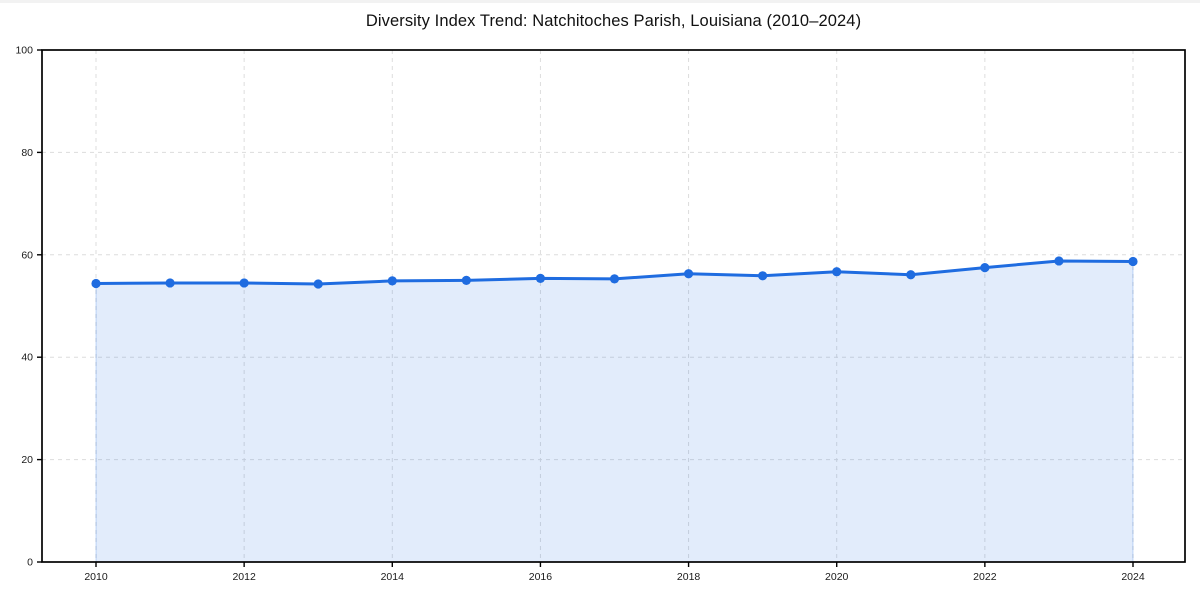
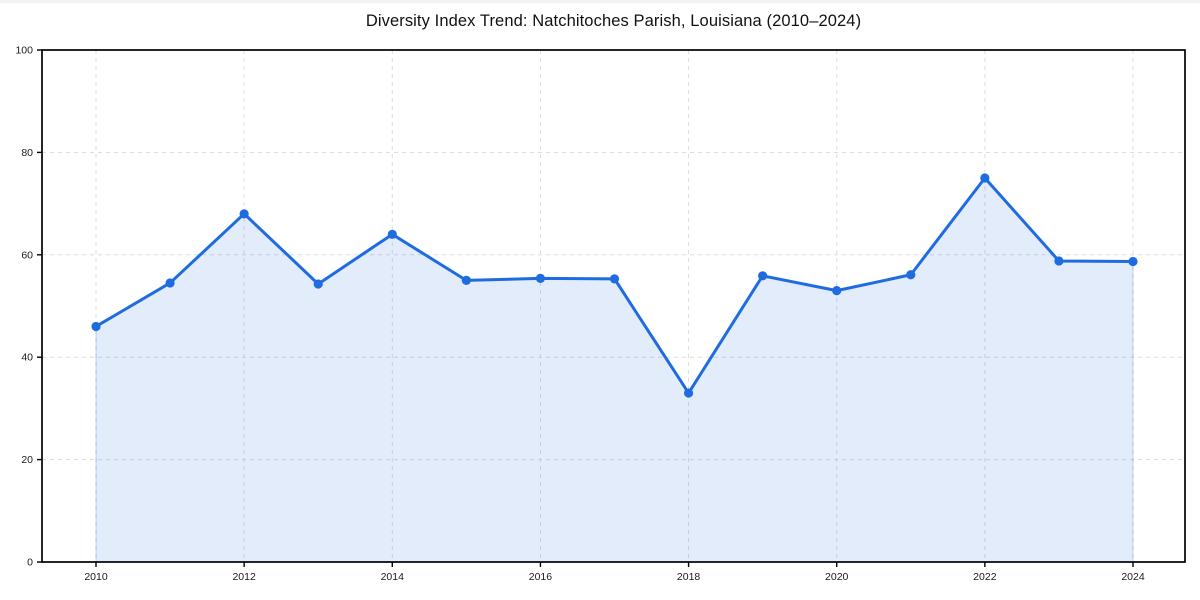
2010: 54 -> 46
2012: 54 -> 68
2014: 55 -> 64
2018: 56 -> 33
2020: 57 -> 53
2022: 58 -> 75
